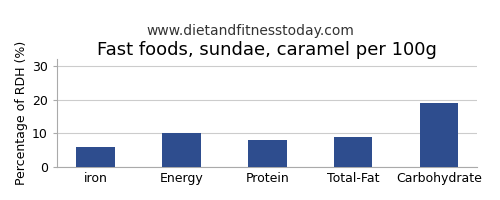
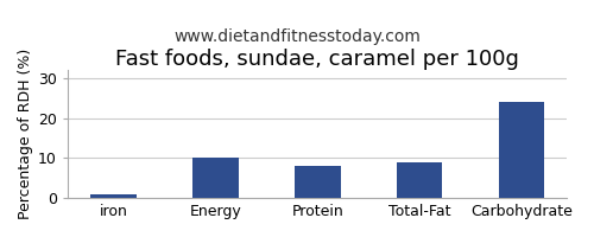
iron: 6 -> 1
Carbohydrate: 19 -> 24
